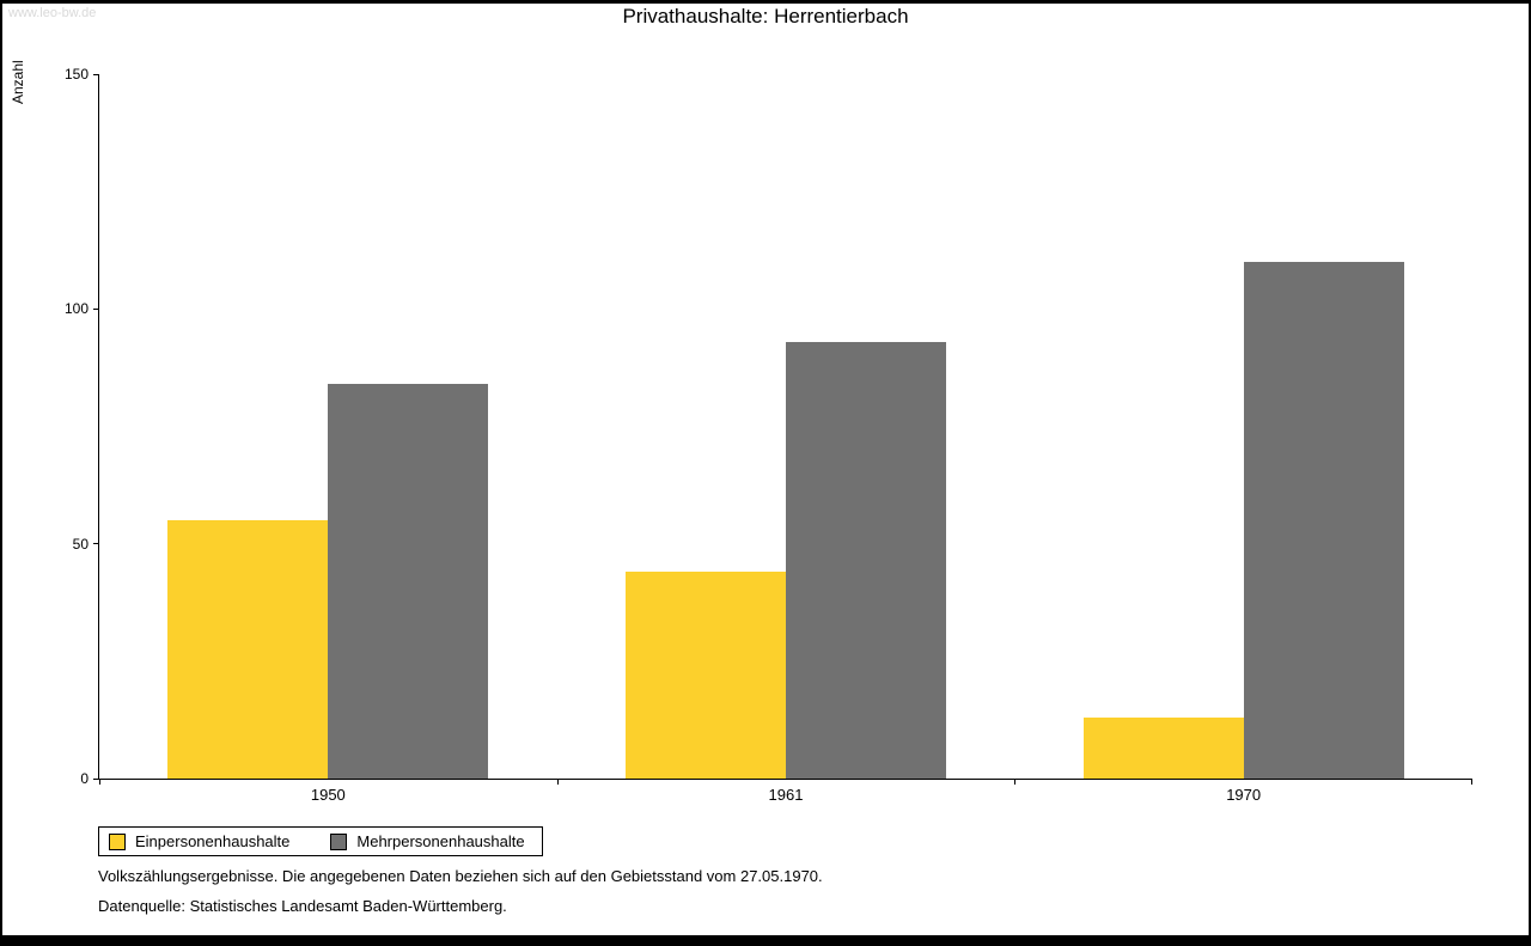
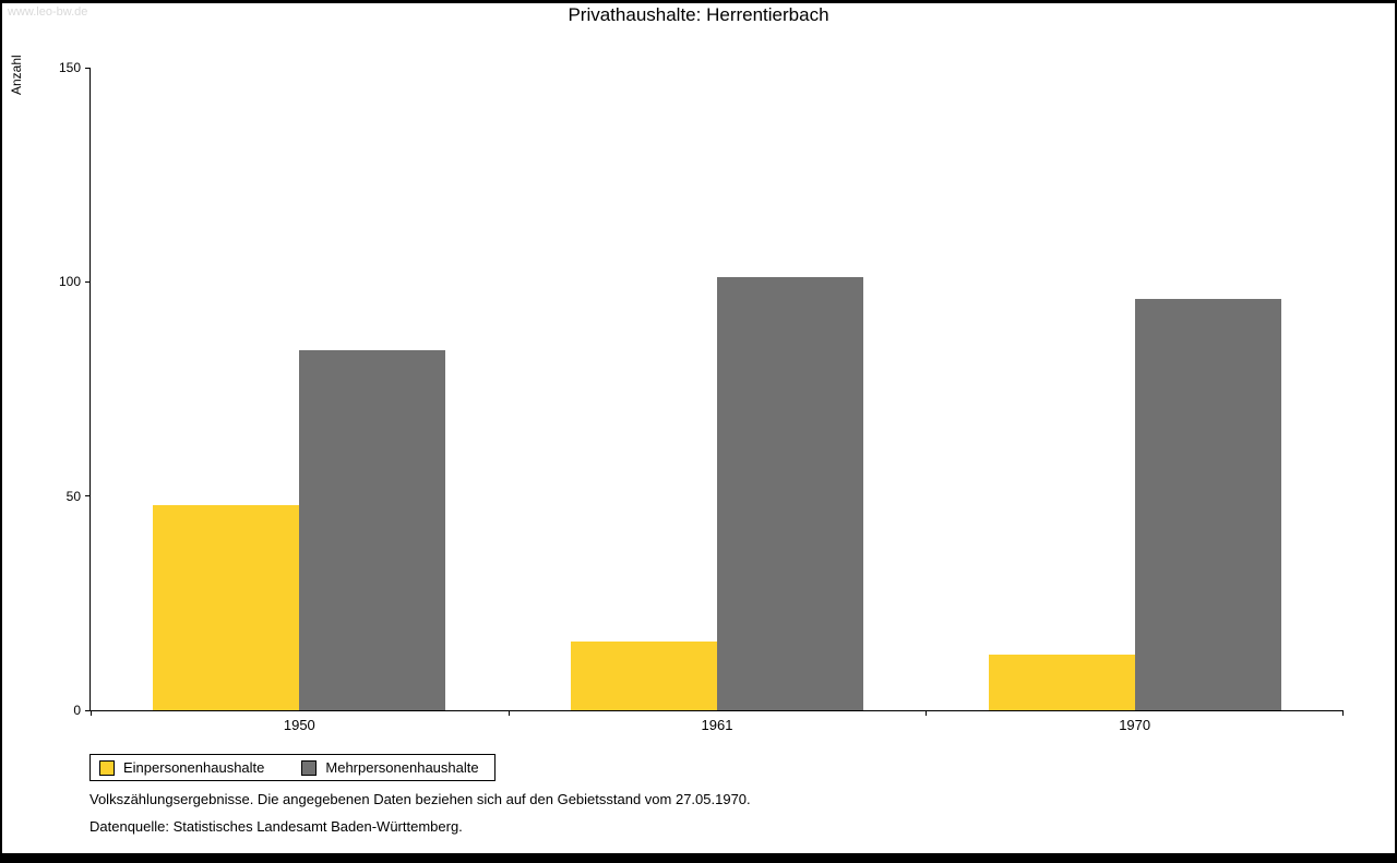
Einpersonenhaushalte/1950: 55 -> 48
Einpersonenhaushalte/1961: 44 -> 16
Mehrpersonenhaushalte/1961: 93 -> 101
Mehrpersonenhaushalte/1970: 110 -> 96
